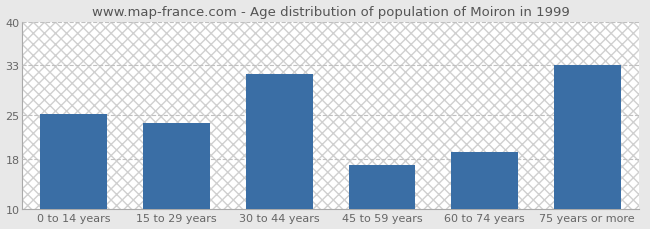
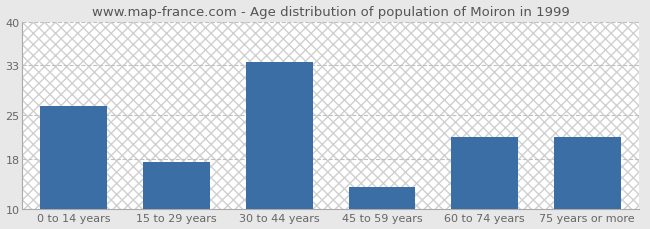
0 to 14 years: 25.2 -> 26.5
15 to 29 years: 23.8 -> 17.5
30 to 44 years: 31.6 -> 33.5
45 to 59 years: 17.0 -> 13.5
60 to 74 years: 19.2 -> 21.5
75 years or more: 33.0 -> 21.5
